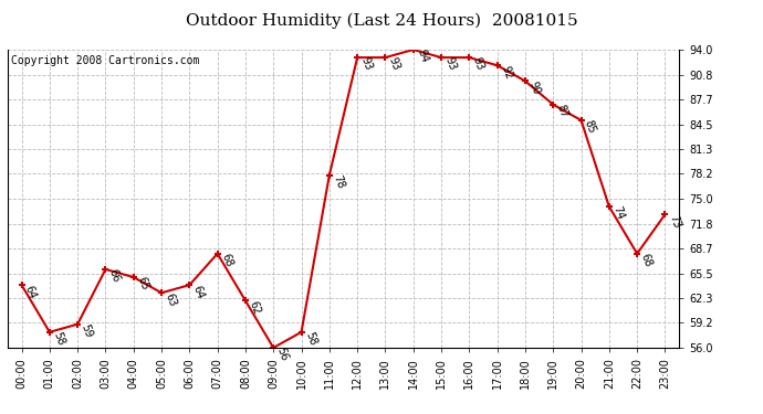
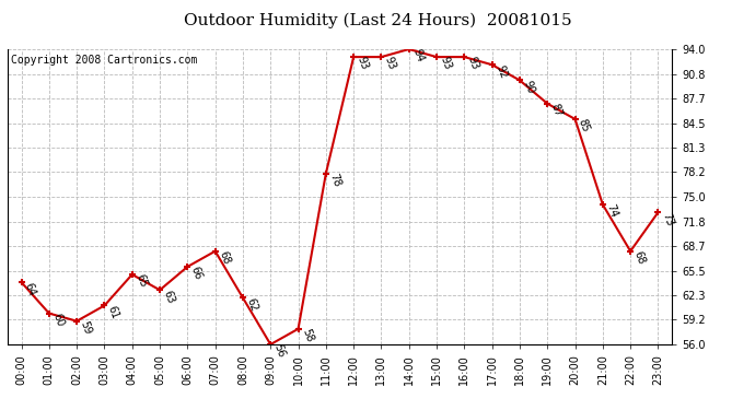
01:00: 58 -> 60
03:00: 66 -> 61
06:00: 64 -> 66
